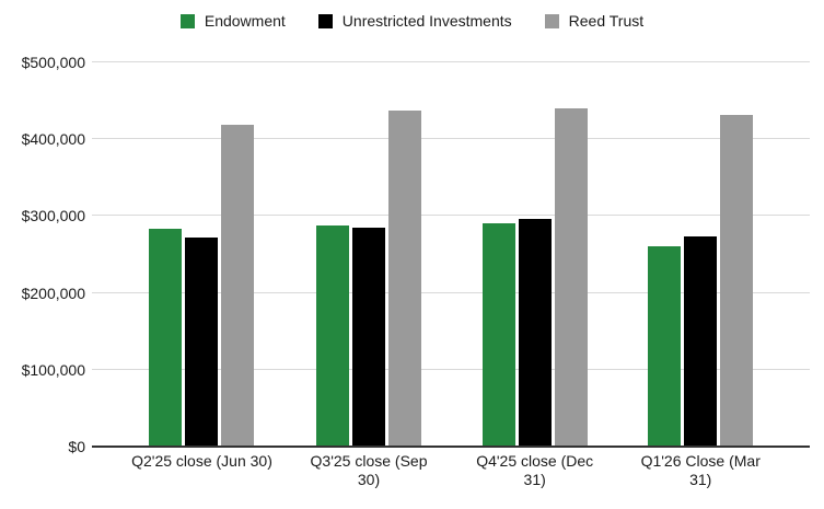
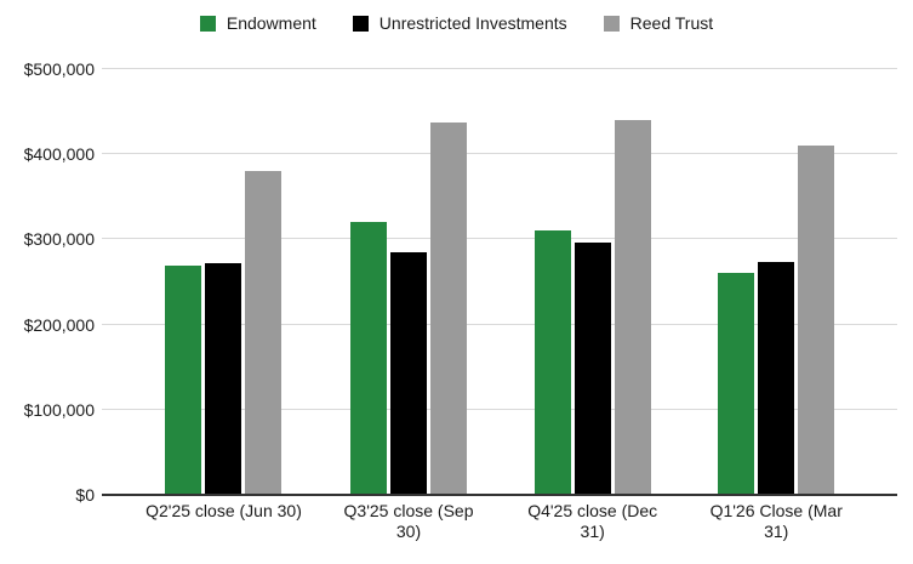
Endowment/Q2'25 close (Jun 30): $280000 -> $270000
Reed Trust/Q2'25 close (Jun 30): $420000 -> $380000
Endowment/Q3'25 close (Sep 30): $290000 -> $320000
Endowment/Q4'25 close (Dec 31): $290000 -> $310000
Reed Trust/Q1'26 Close (Mar 31): $430000 -> $410000
